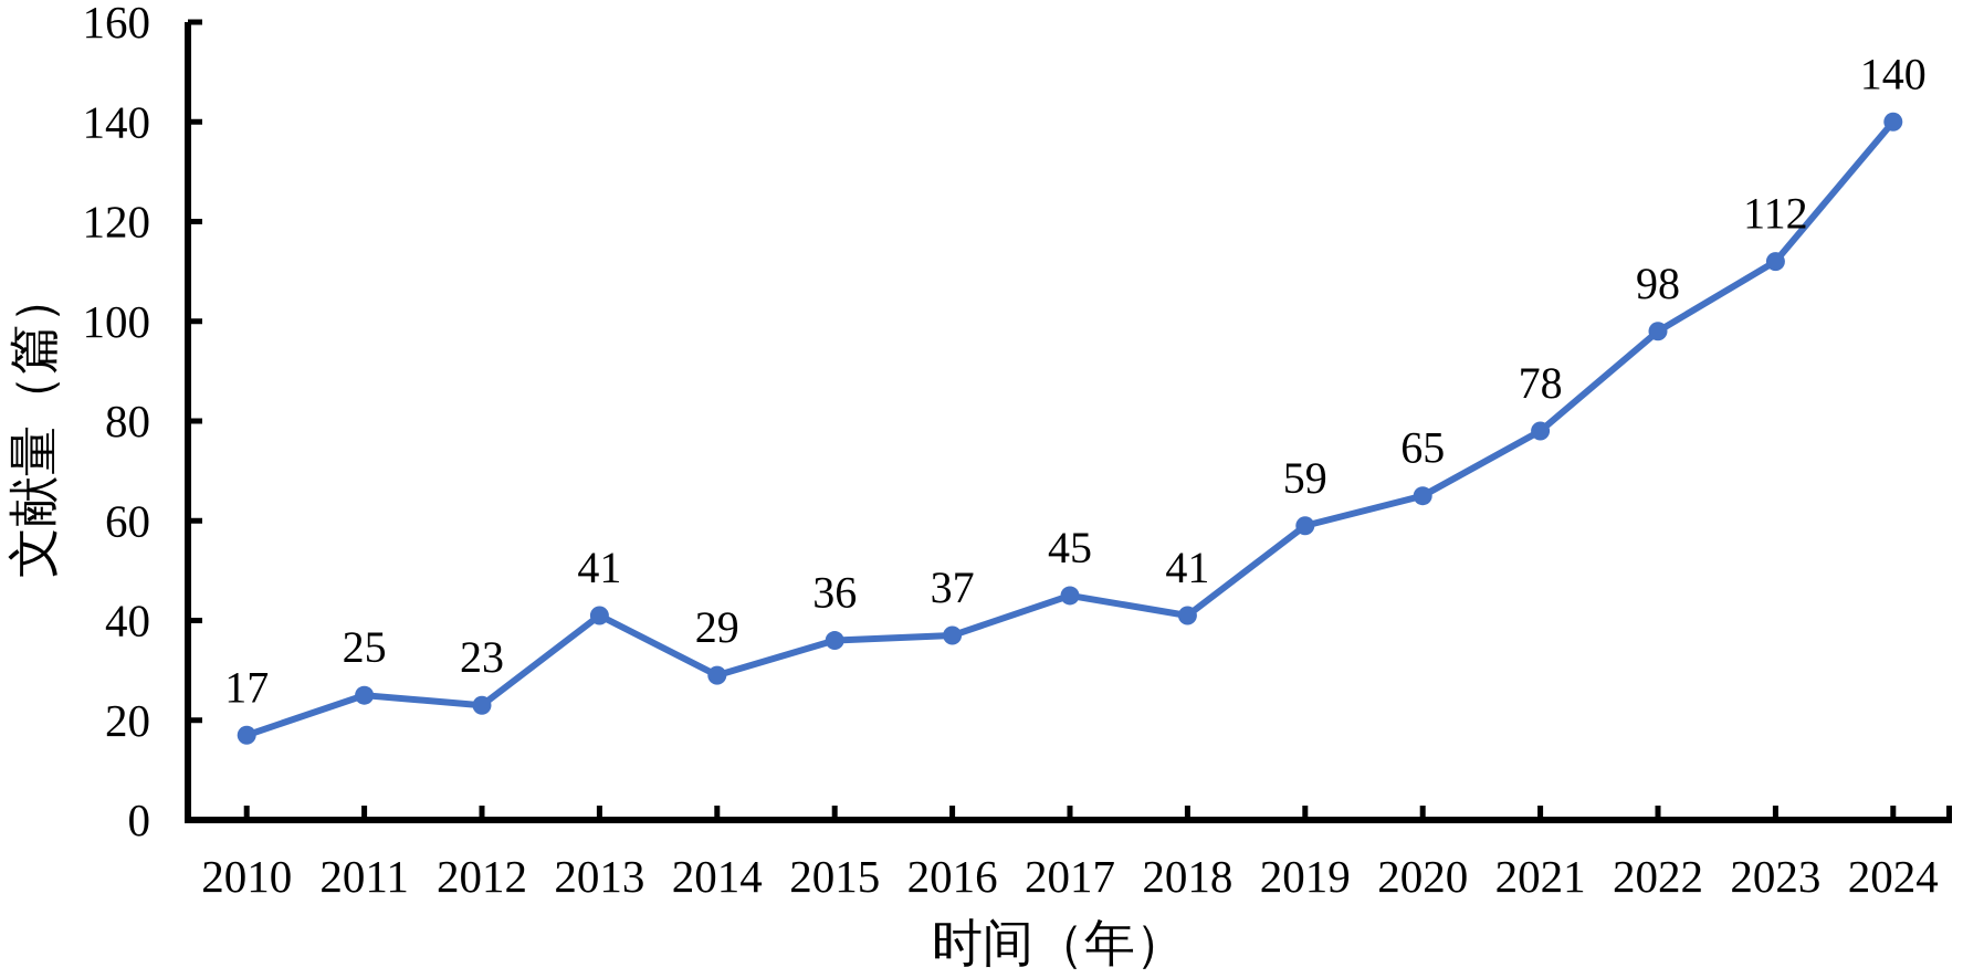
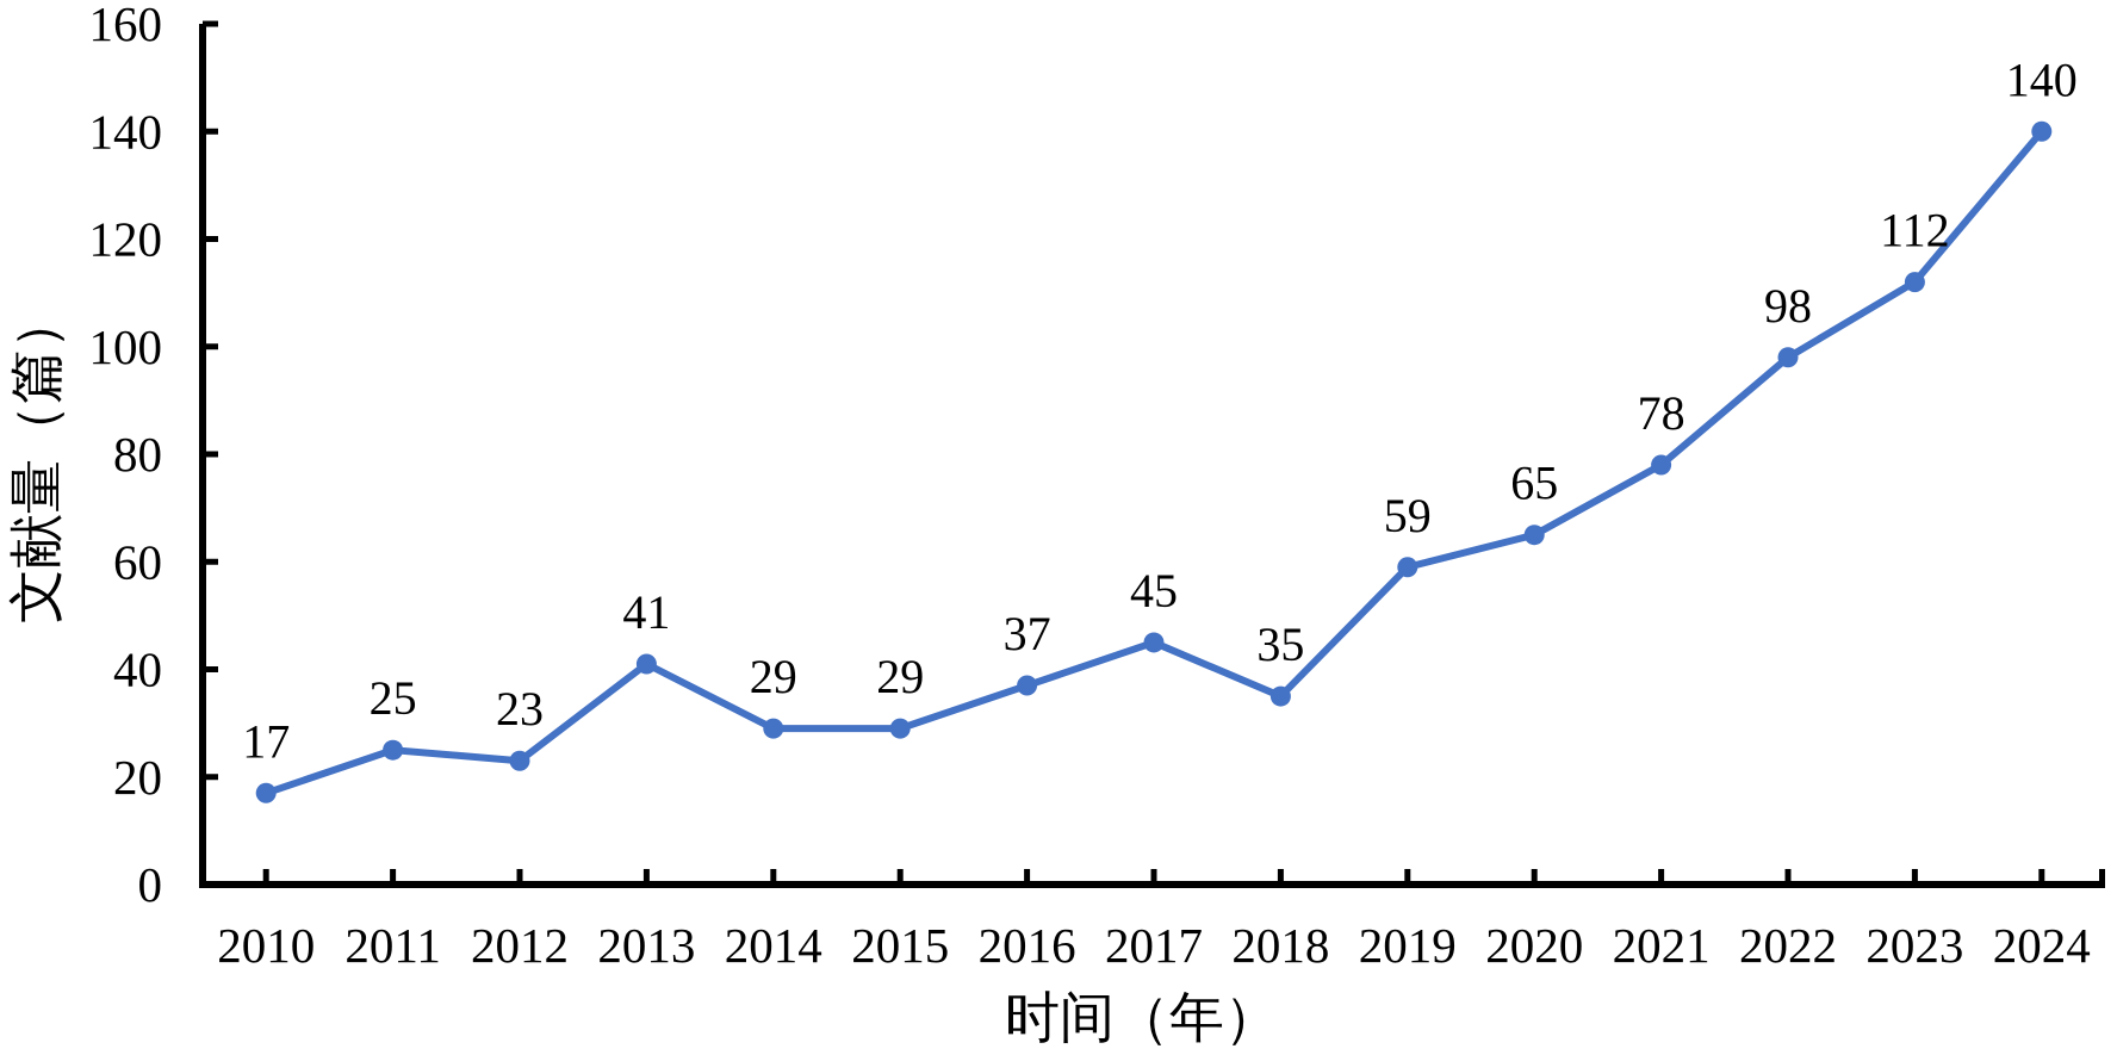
2015: 36 -> 29
2018: 41 -> 35
